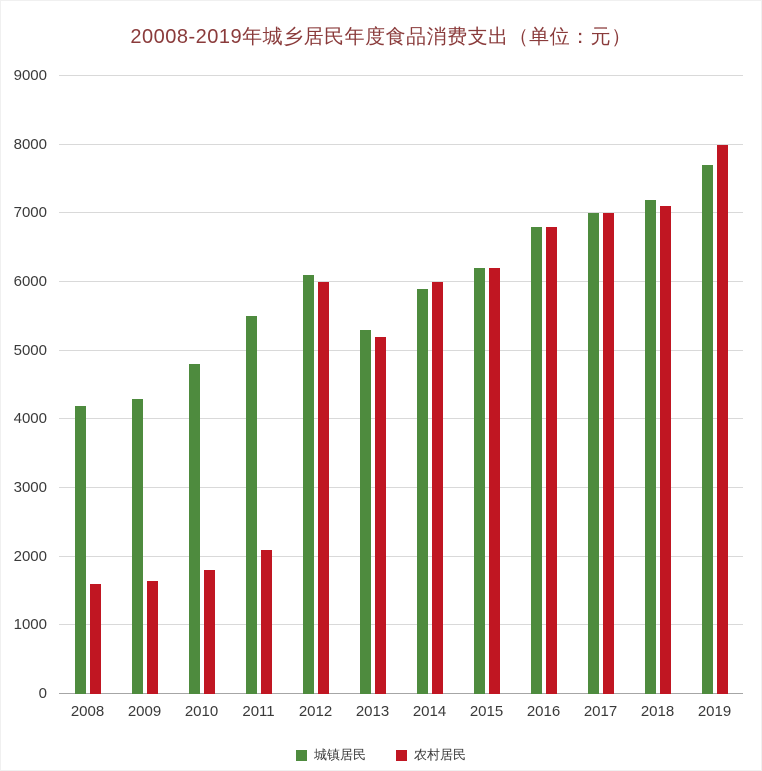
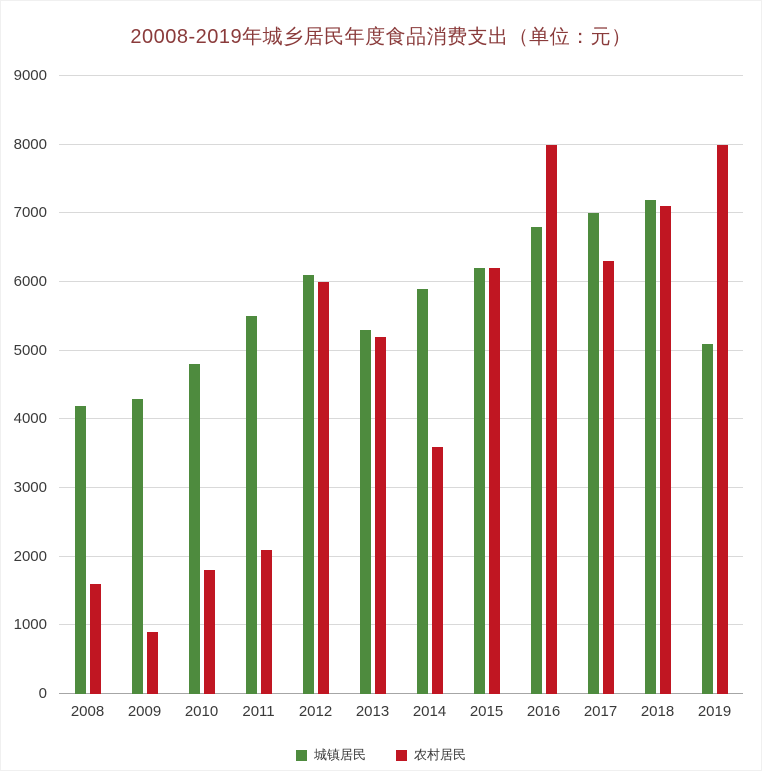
农村居民/2009: 1600 -> 900
农村居民/2014: 6000 -> 3600
农村居民/2016: 6800 -> 8000
农村居民/2017: 7000 -> 6300
城镇居民/2019: 7700 -> 5100
